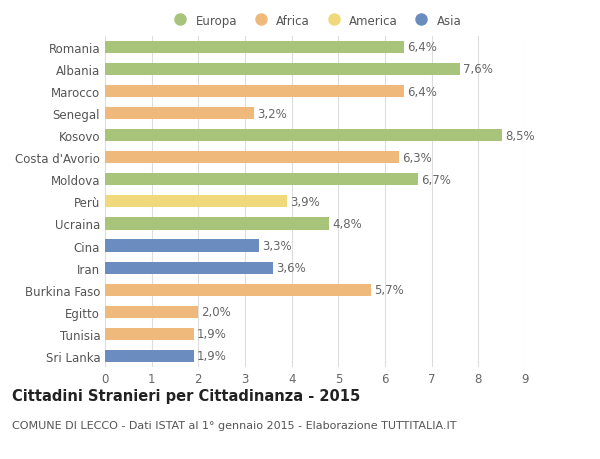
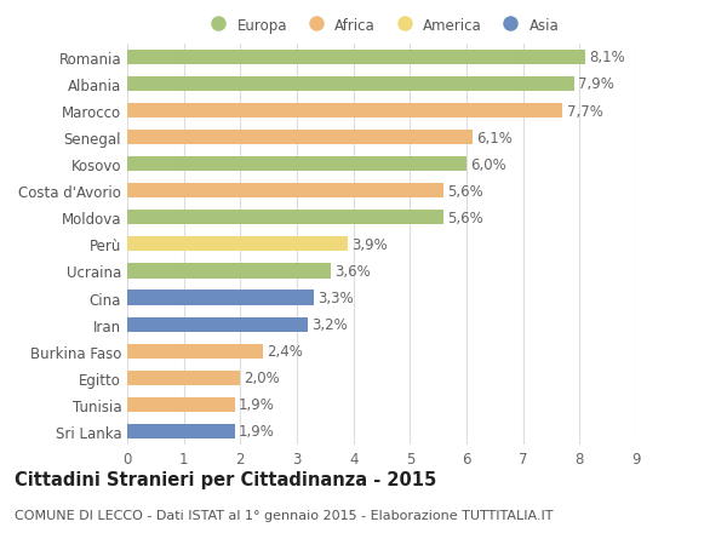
Romania: 6,4% -> 8,1%
Albania: 7,6% -> 7,9%
Marocco: 6,4% -> 7,7%
Senegal: 3,2% -> 6,1%
Kosovo: 8,5% -> 6,0%
Costa d'Avorio: 6,3% -> 5,6%
Moldova: 6,7% -> 5,6%
Ucraina: 4,8% -> 3,6%
Iran: 3,6% -> 3,2%
Burkina Faso: 5,7% -> 2,4%
